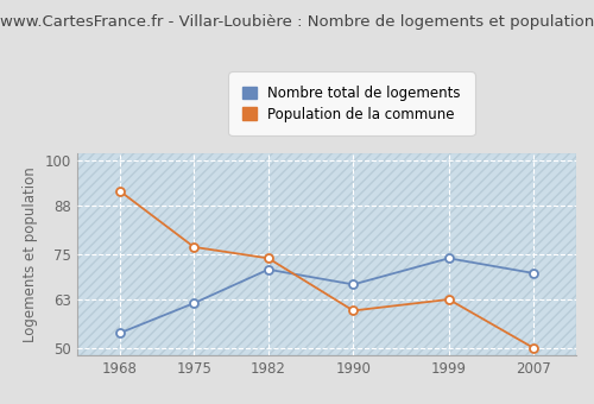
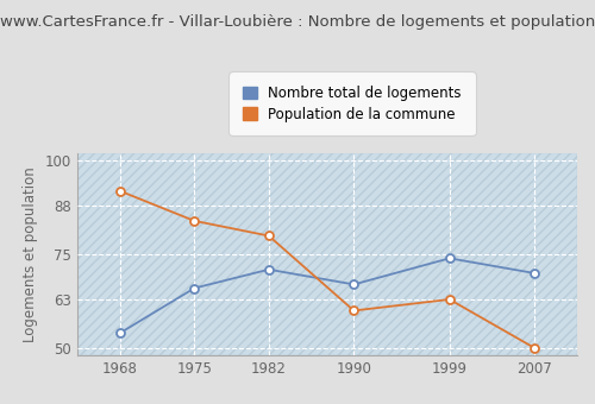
Nombre total de logements/1975: 62 -> 66
Population de la commune/1975: 77 -> 84
Population de la commune/1982: 74 -> 80
